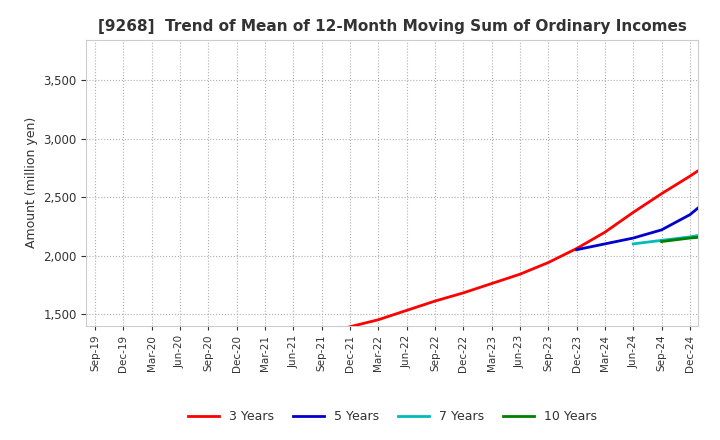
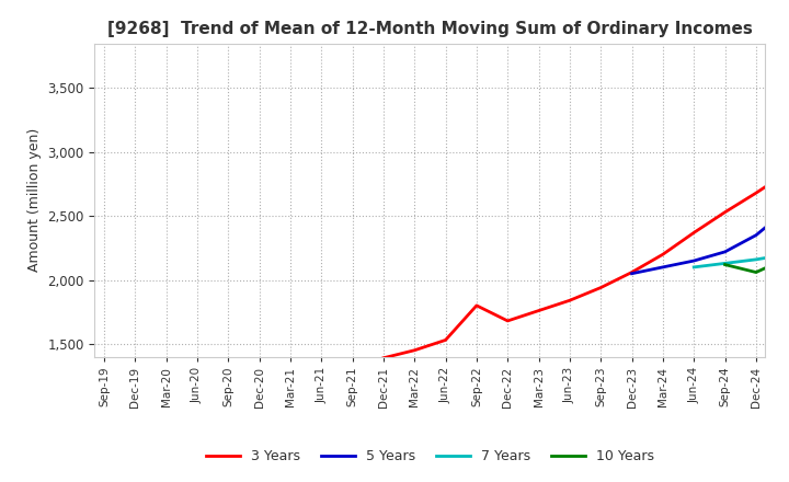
3 Years/Sep-22: 1,610 -> 1,800
10 Years/Dec-24: 2,150 -> 2,060
